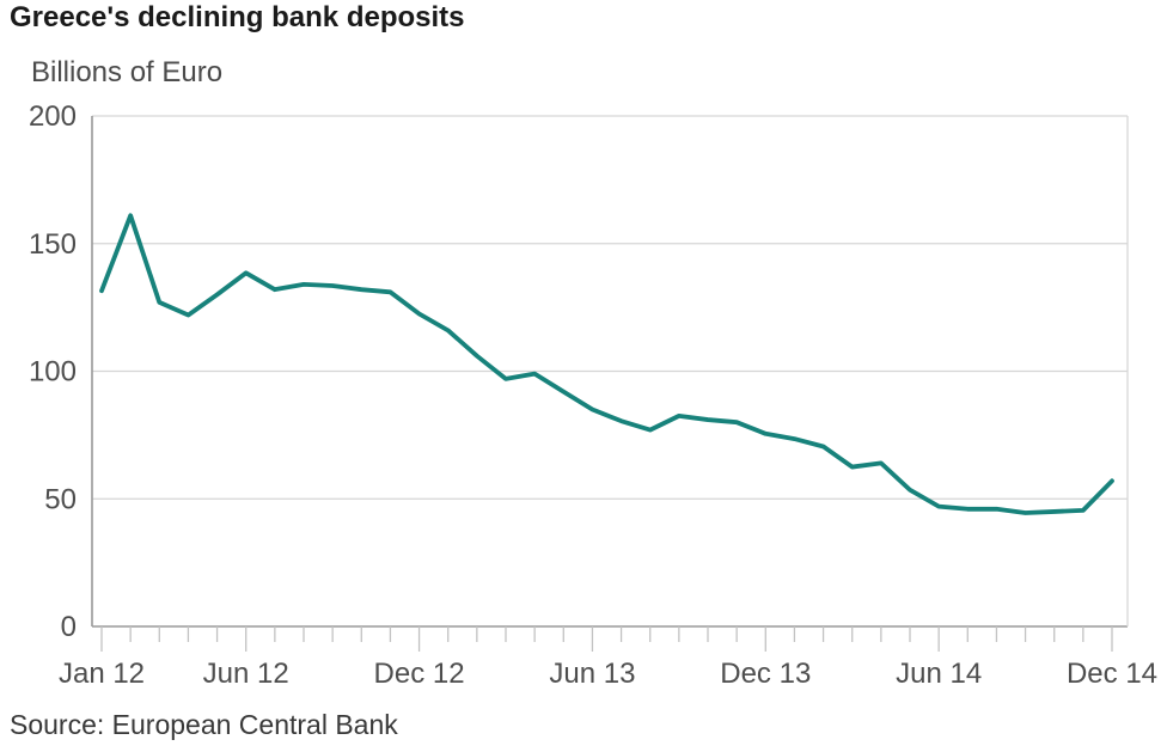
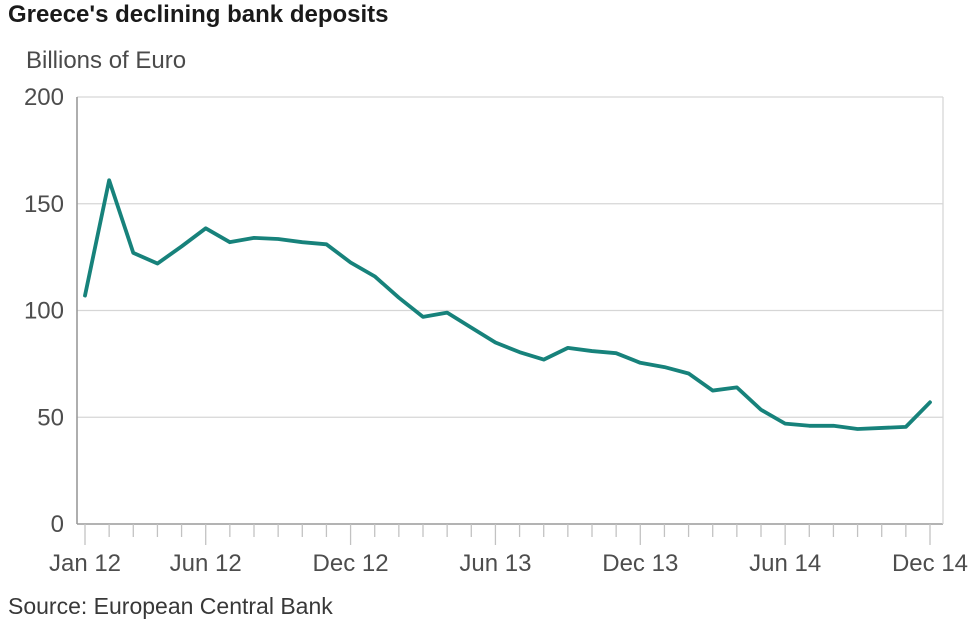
Jan 12: 132 -> 107
